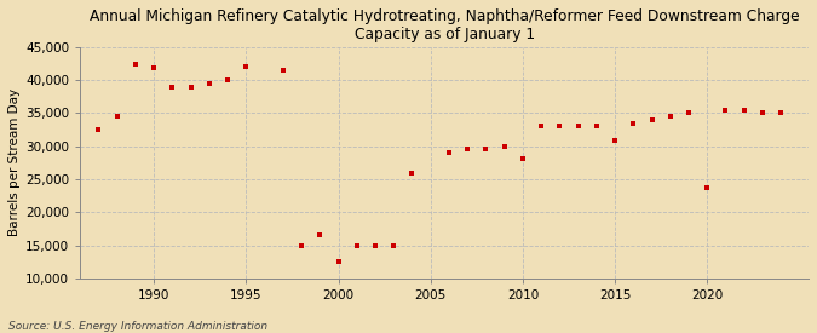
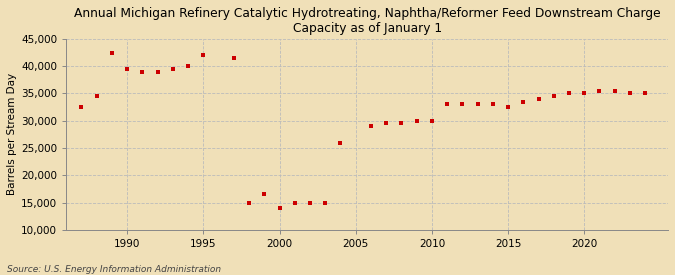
1990: 41,800 -> 39,500
2000: 12,600 -> 14,000
2010: 28,200 -> 30,000
2015: 30,800 -> 32,500
2020: 23,800 -> 35,000
